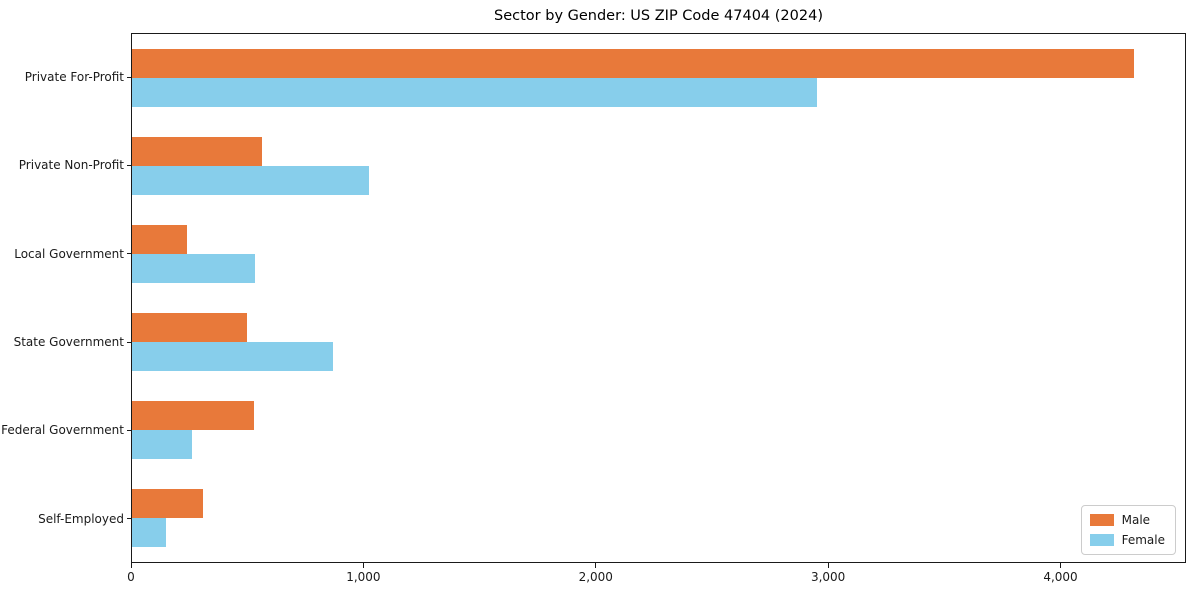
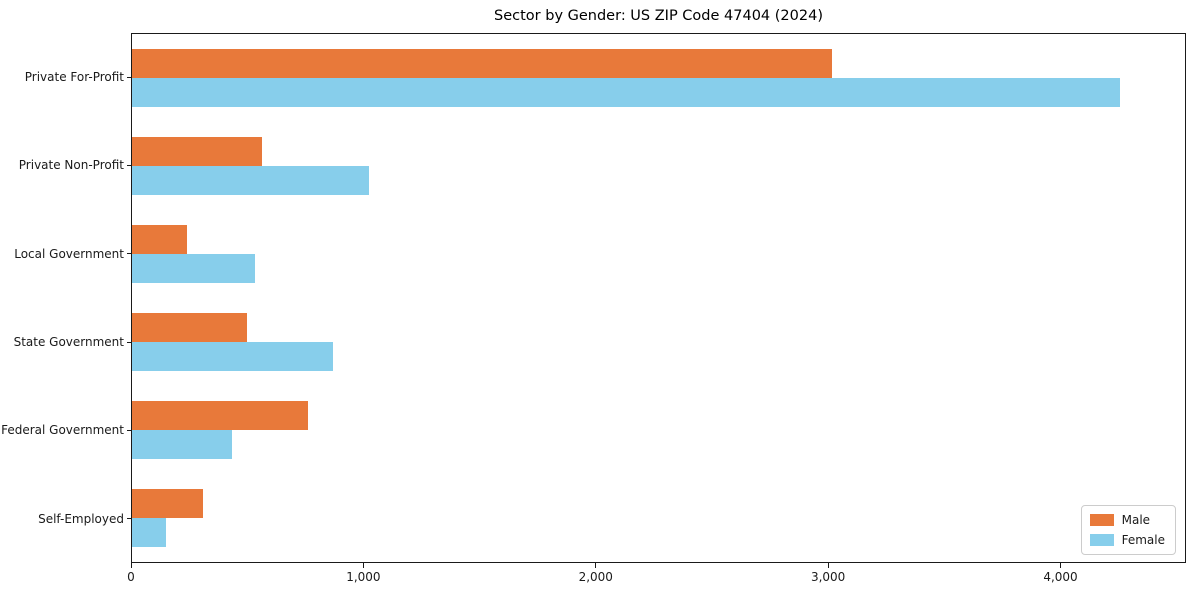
Male/Private For-Profit: 4320 -> 3020
Female/Private For-Profit: 2960 -> 4260
Male/Federal Government: 520 -> 760
Female/Federal Government: 260 -> 430
